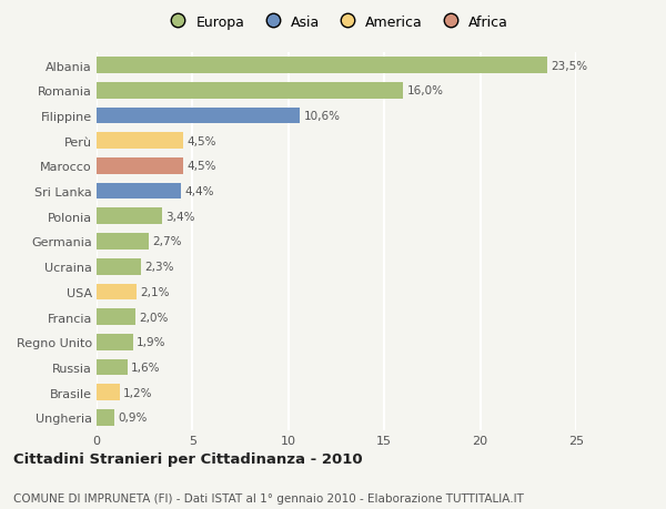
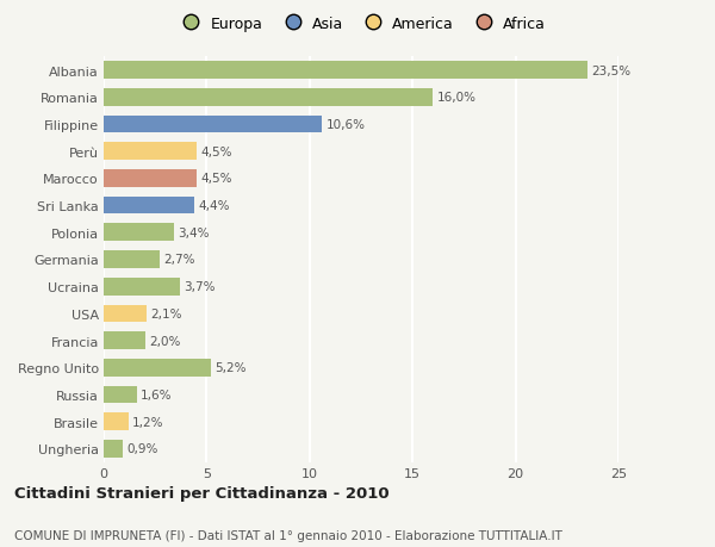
Ucraina: 2,3% -> 3,7%
Regno Unito: 1,9% -> 5,2%
